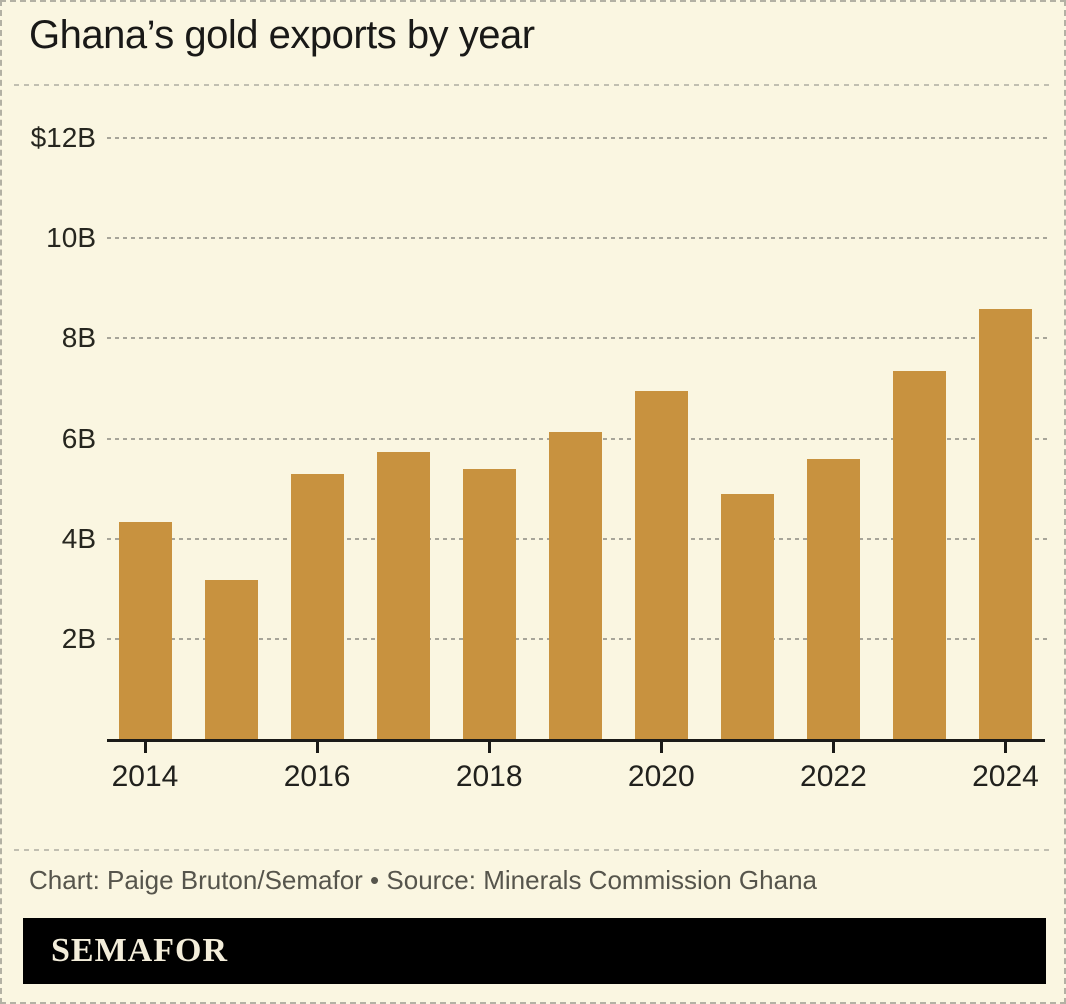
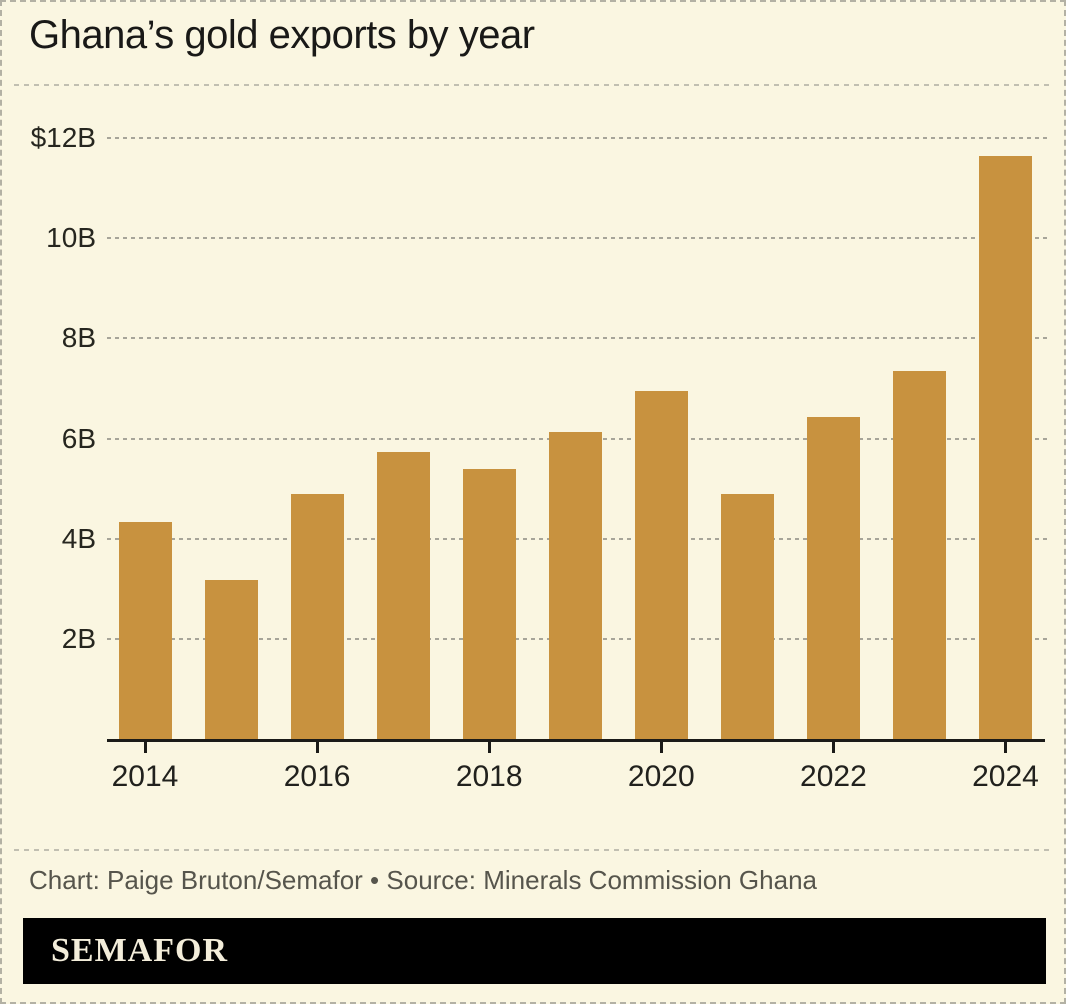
2016: $5.3B -> $4.9B
2022: $5.6B -> $6.5B
2024: $8.6B -> $11.6B
